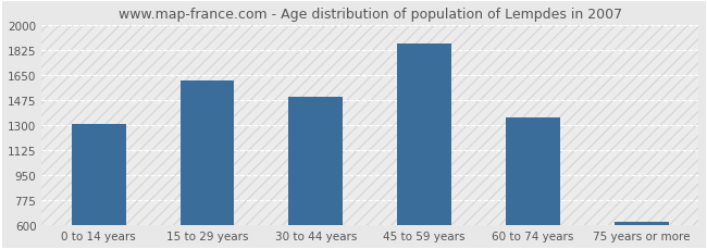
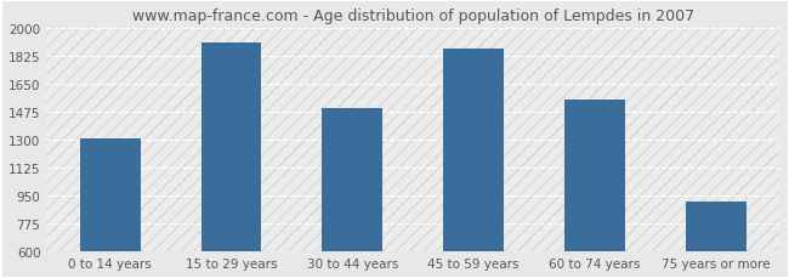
15 to 29 years: 1620 -> 1910
60 to 74 years: 1360 -> 1550
75 years or more: 620 -> 910
